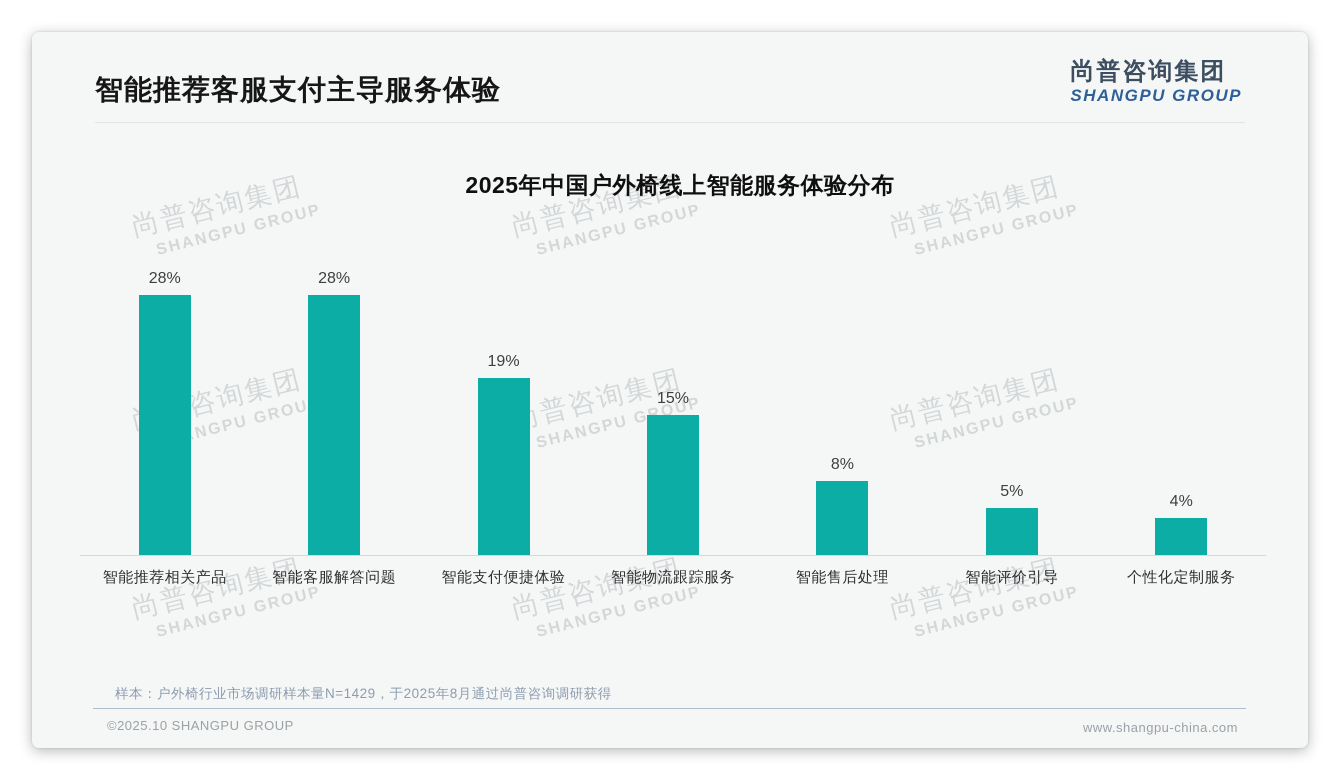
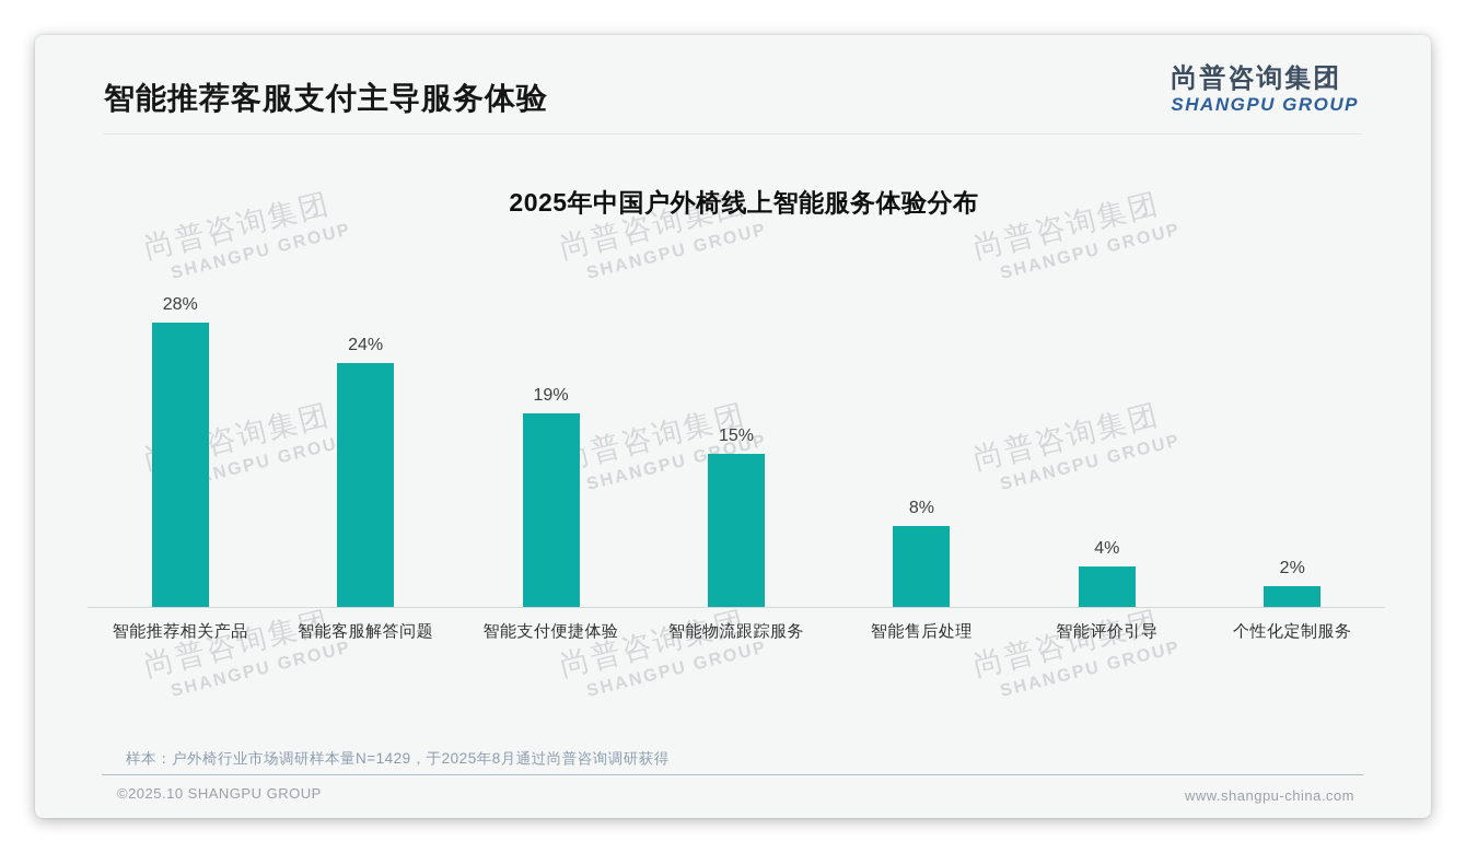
智能客服解答问题: 28% -> 24%
智能评价引导: 5% -> 4%
个性化定制服务: 4% -> 2%
